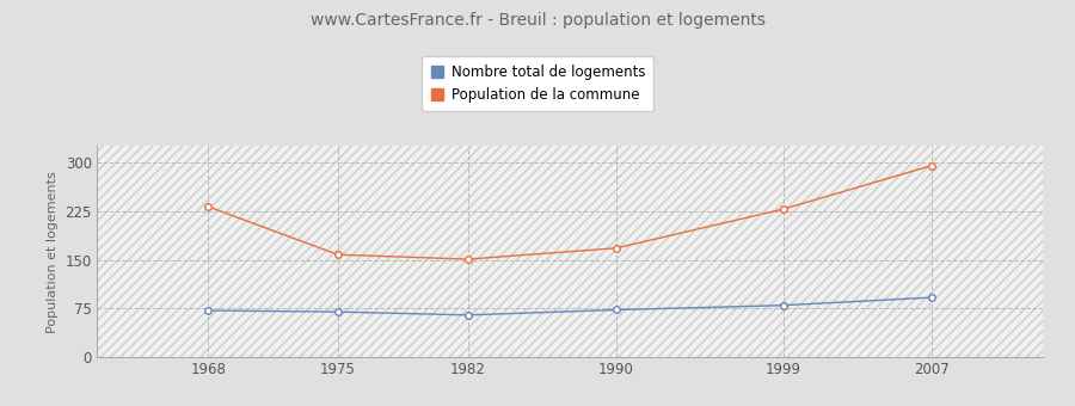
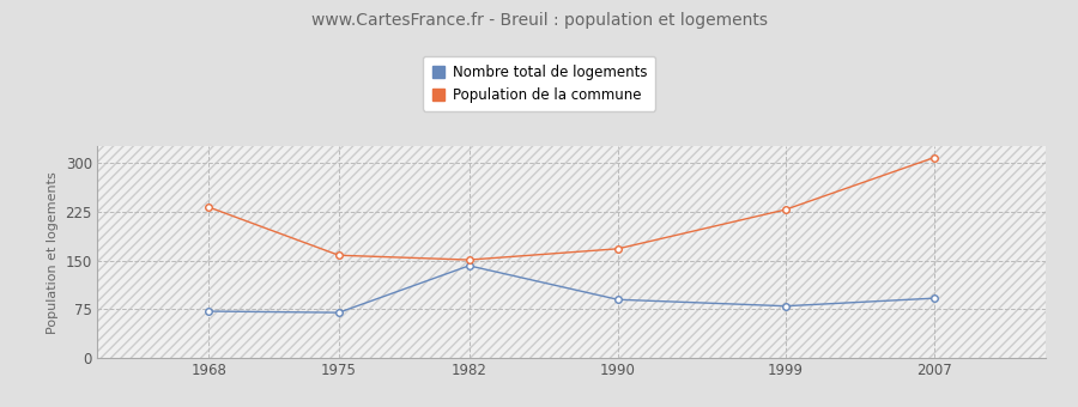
Nombre total de logements/1982: 65 -> 142
Nombre total de logements/1990: 73 -> 90
Population de la commune/2007: 295 -> 308
